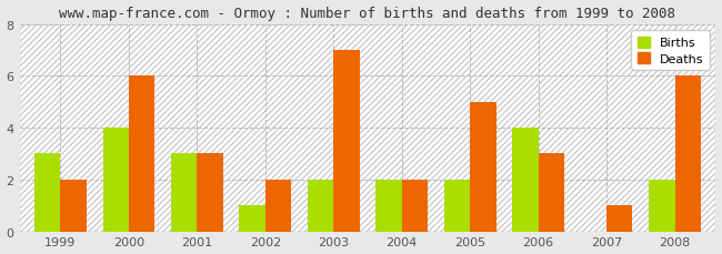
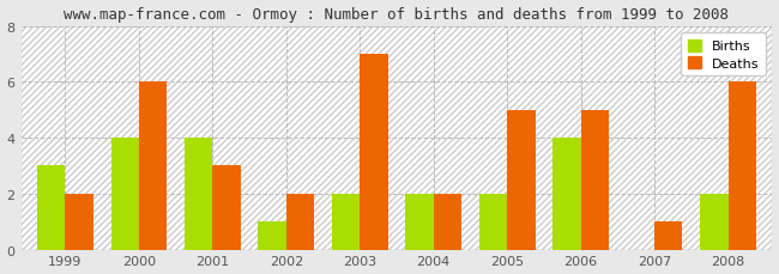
Births/2001: 3 -> 4
Deaths/2006: 3 -> 5
